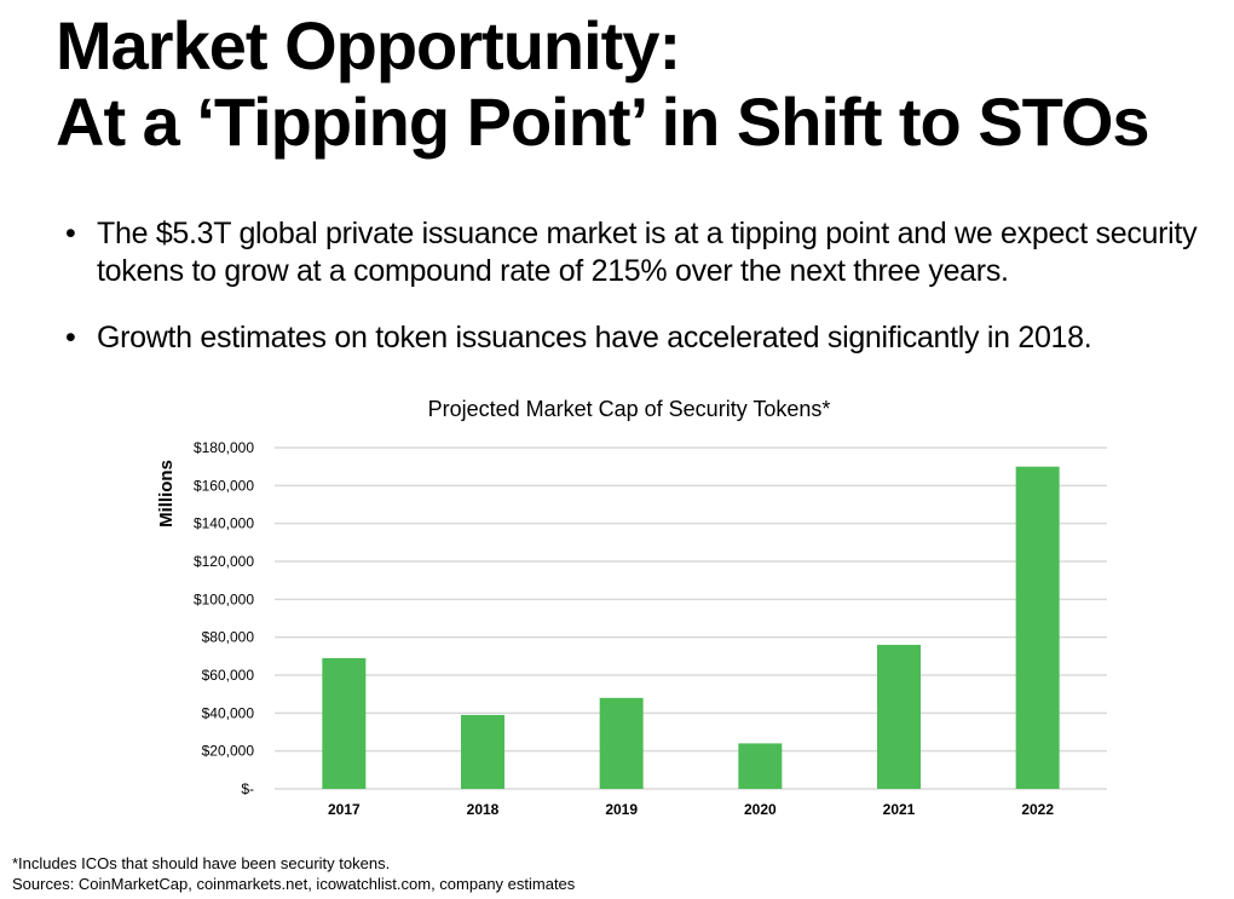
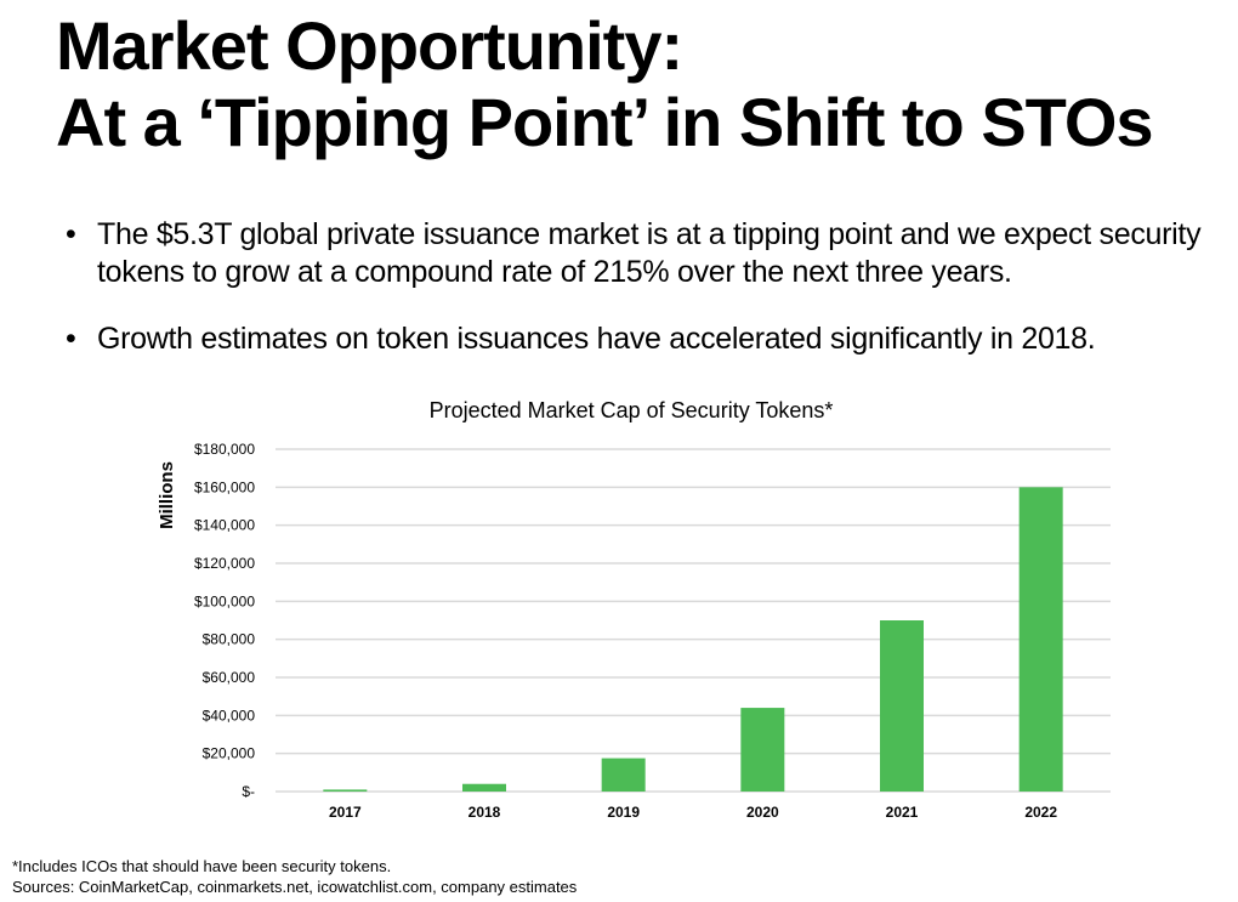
2017: $69000 -> $1000
2018: $39000 -> $4000
2019: $48000 -> $18000
2020: $24000 -> $44000
2021: $76000 -> $90000
2022: $170000 -> $160000
